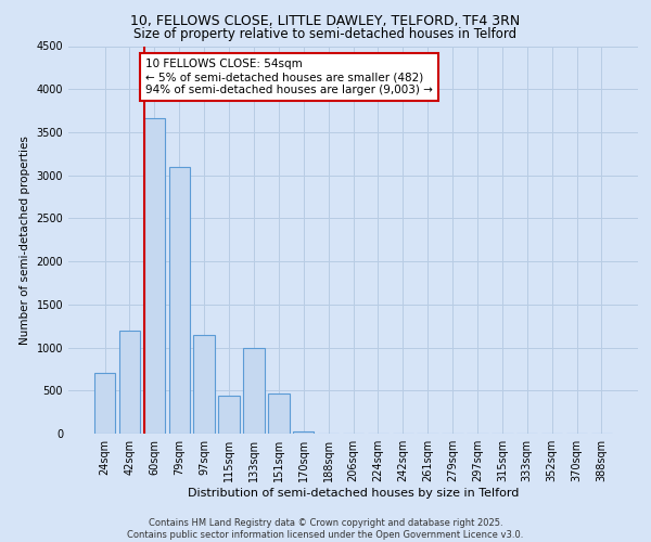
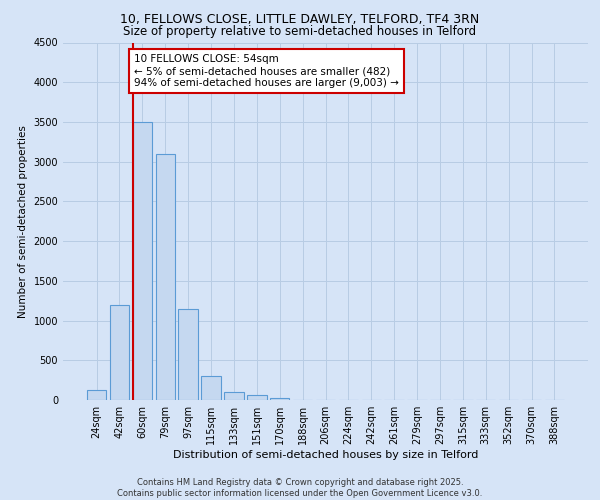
24sqm: 700 -> 120
60sqm: 3660 -> 3500
115sqm: 440 -> 300
133sqm: 1000 -> 100
151sqm: 460 -> 60
